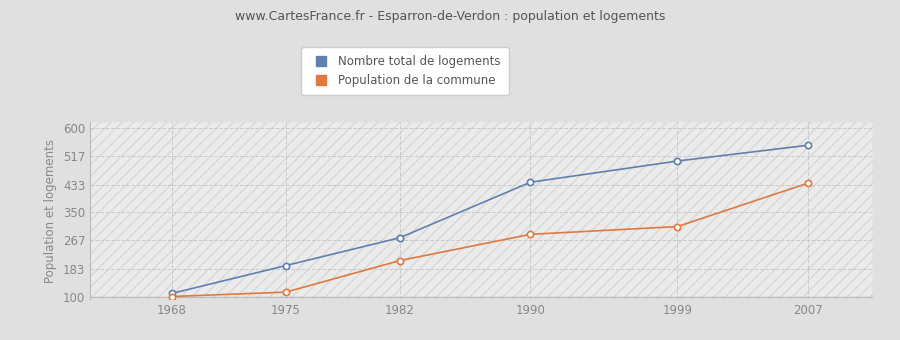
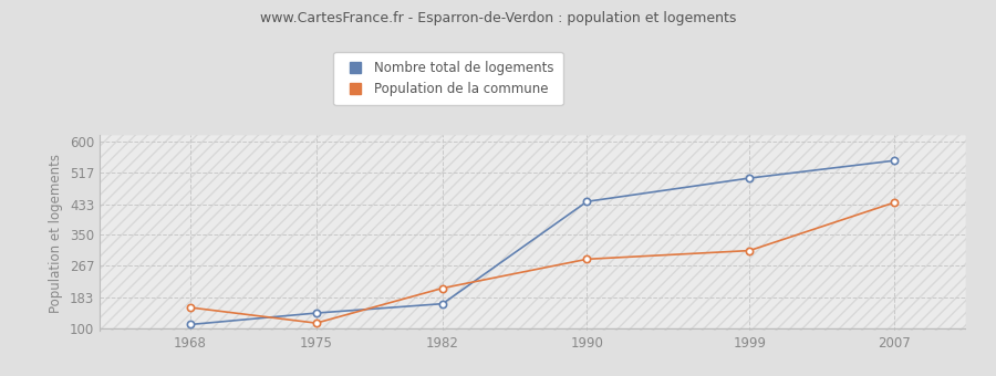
Population de la commune/1968: 100 -> 155
Nombre total de logements/1975: 192 -> 140
Nombre total de logements/1982: 275 -> 165
